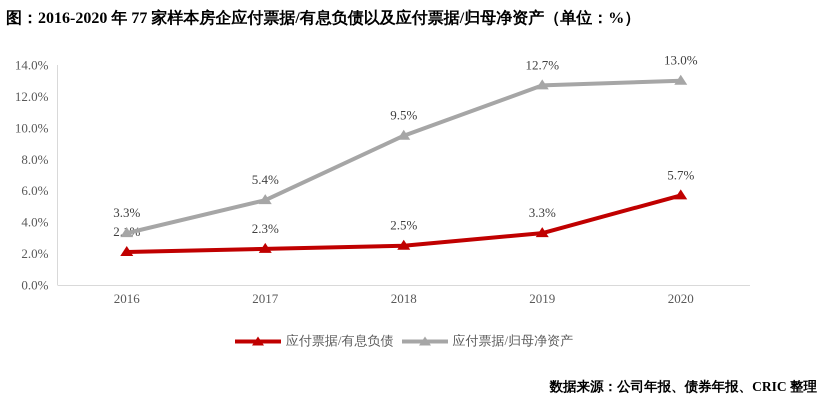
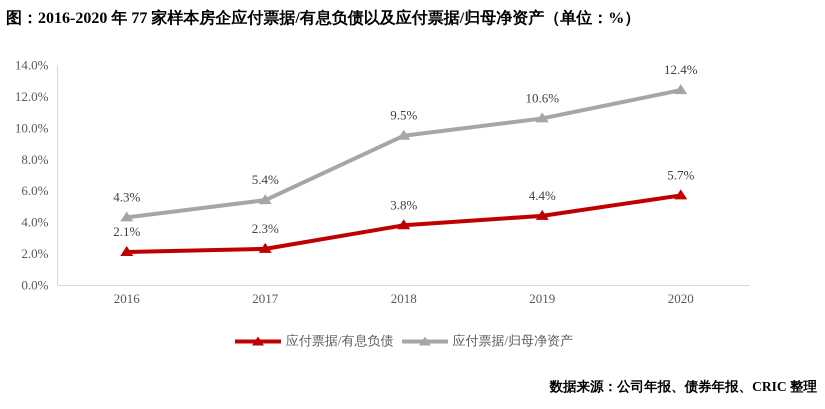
应付票据/归母净资产/2016: 3.3% -> 4.3%
应付票据/有息负债/2018: 2.5% -> 3.8%
应付票据/有息负债/2019: 3.3% -> 4.4%
应付票据/归母净资产/2019: 12.7% -> 10.6%
应付票据/归母净资产/2020: 13.0% -> 12.4%
